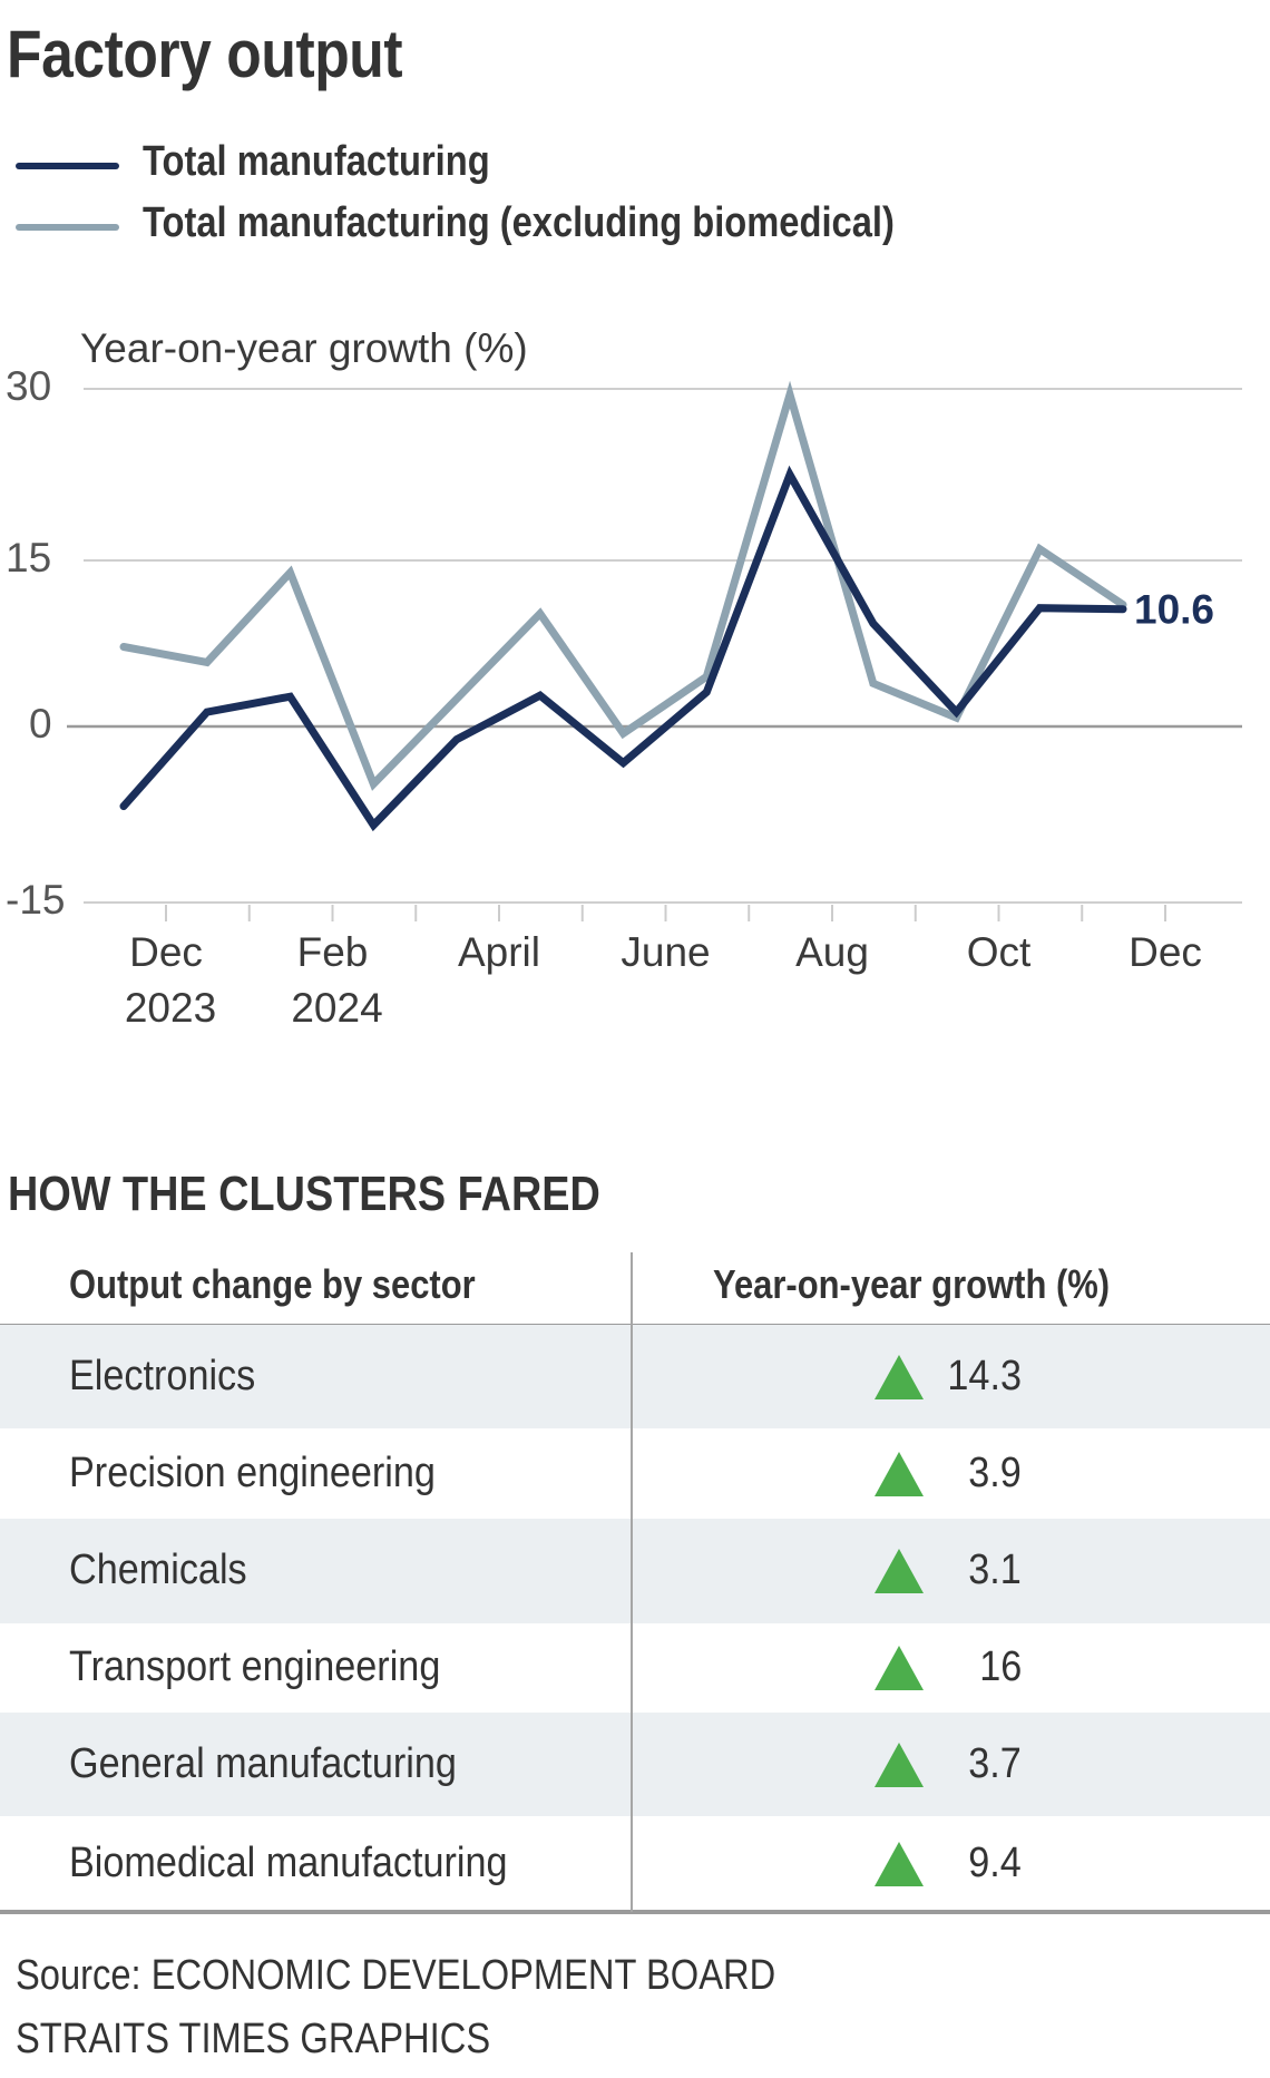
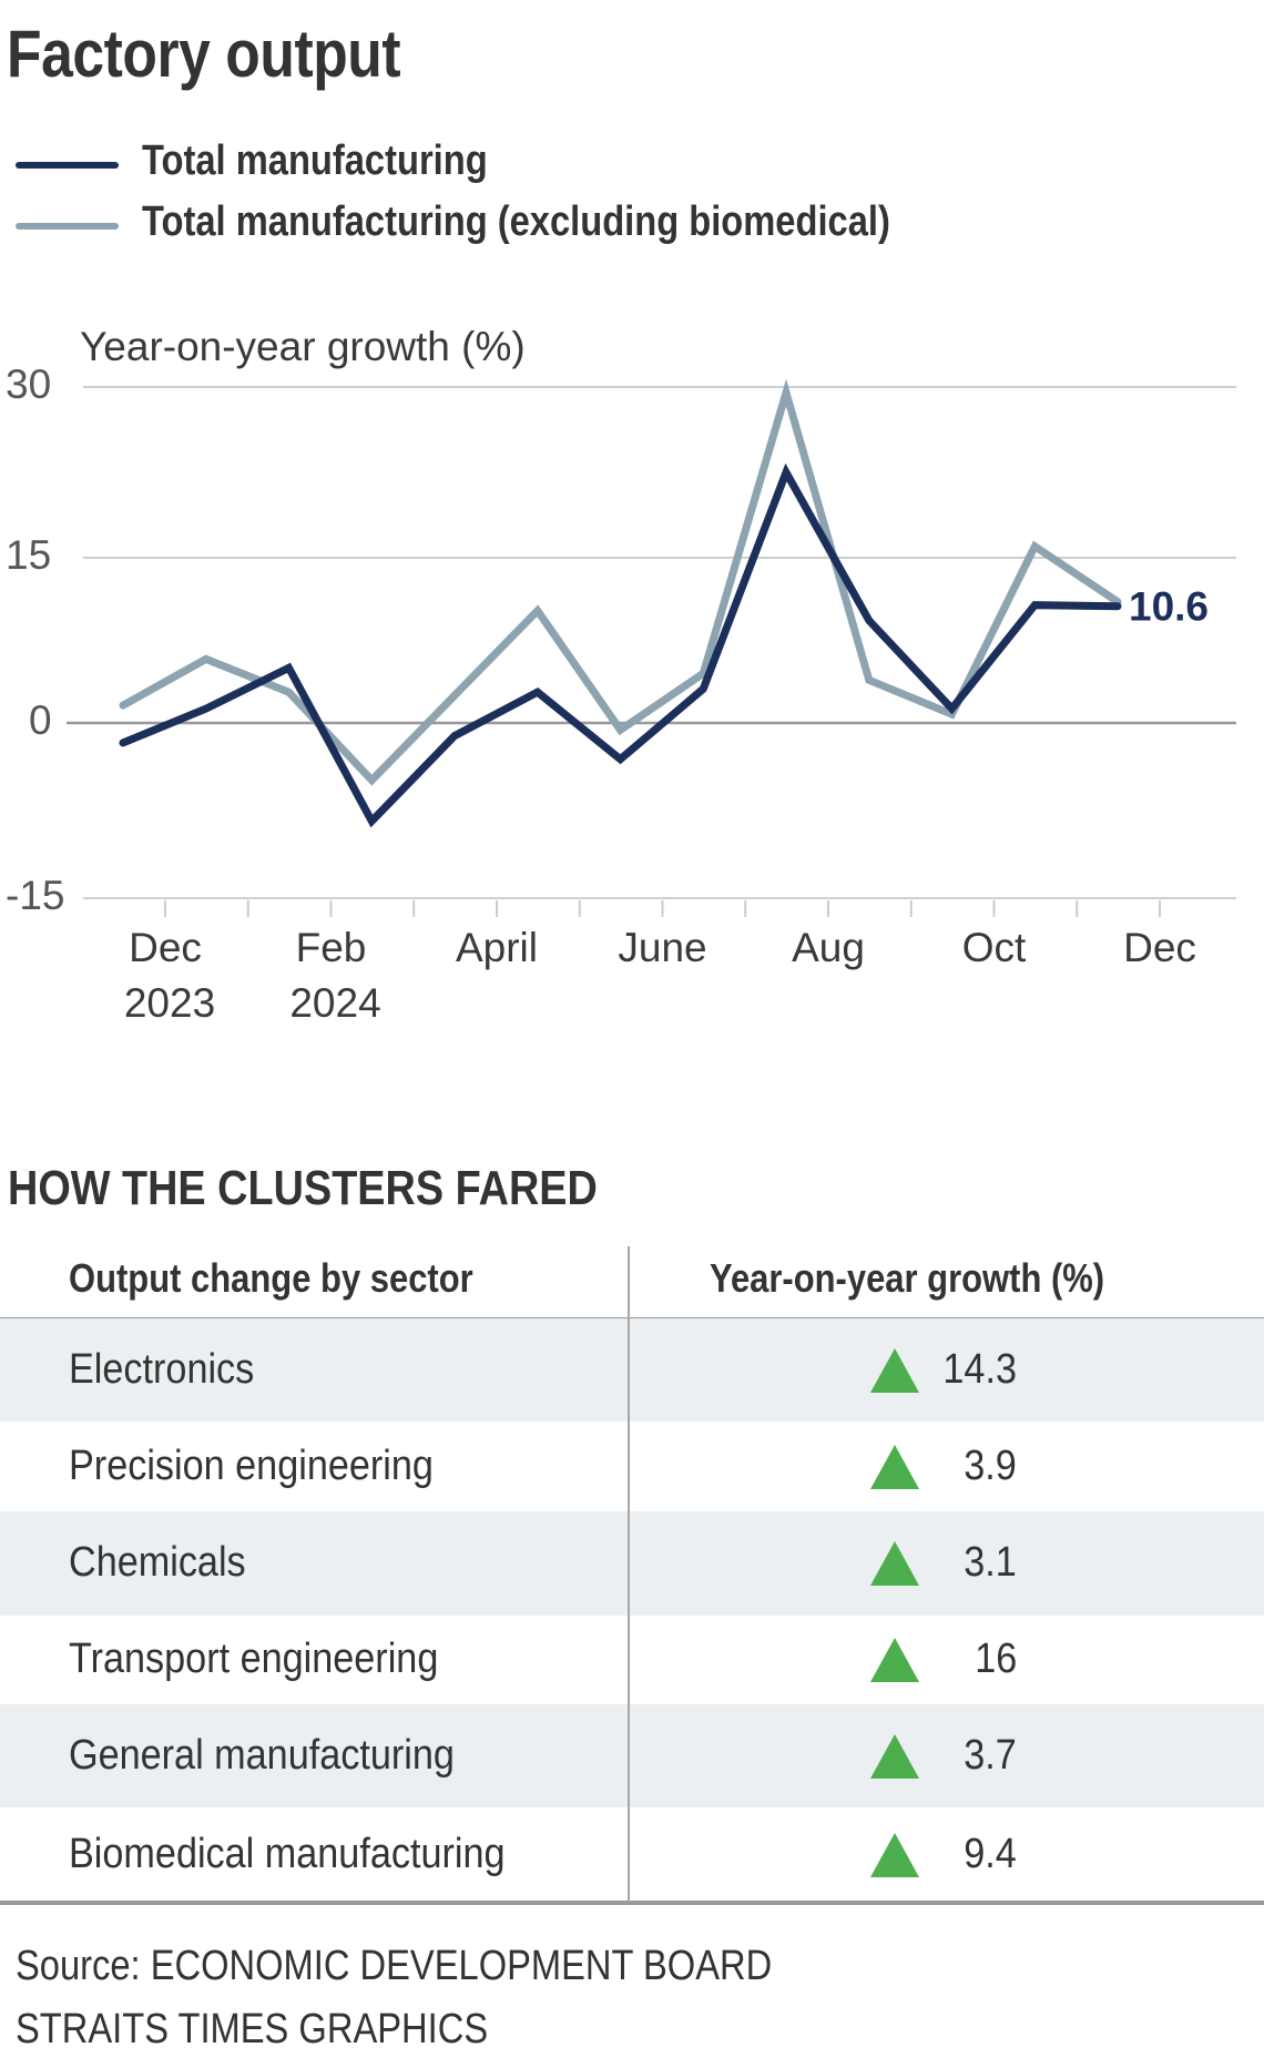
Total manufacturing/Dec 2023: -6.8 -> -1.7
Total manufacturing (excluding biomedical)/Dec 2023: 7.2 -> 1.6
Total manufacturing/Feb 2024: 2.7 -> 5.0
Total manufacturing (excluding biomedical)/Feb 2024: 13.9 -> 2.8
